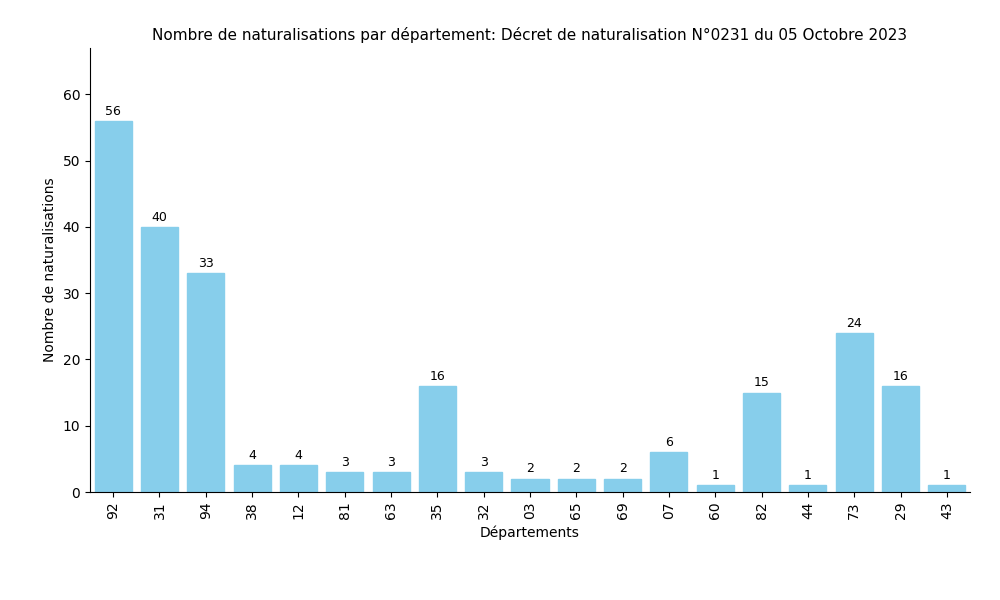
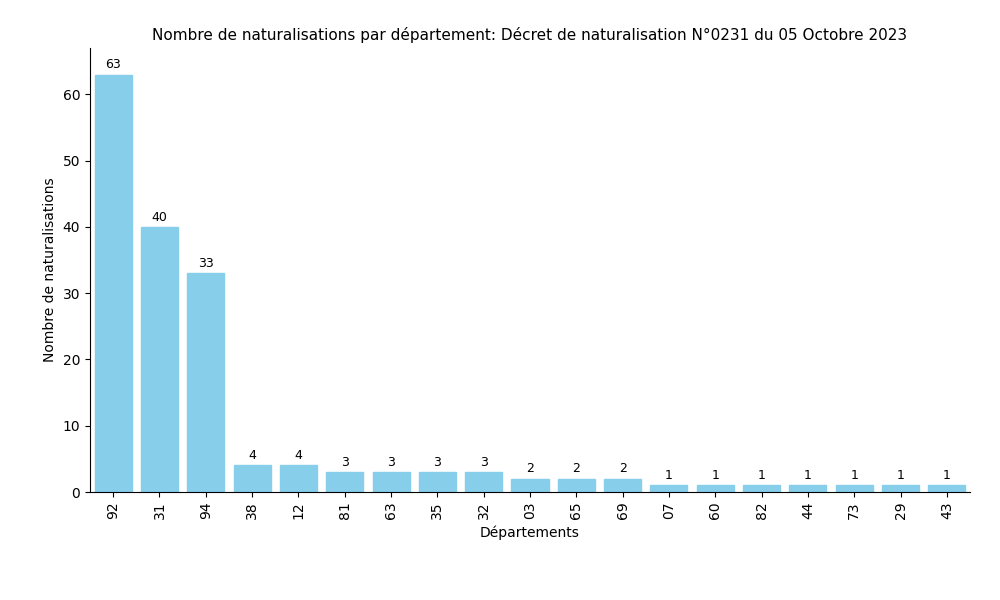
92: 56 -> 63
35: 16 -> 3
07: 6 -> 1
82: 15 -> 1
73: 24 -> 1
29: 16 -> 1
